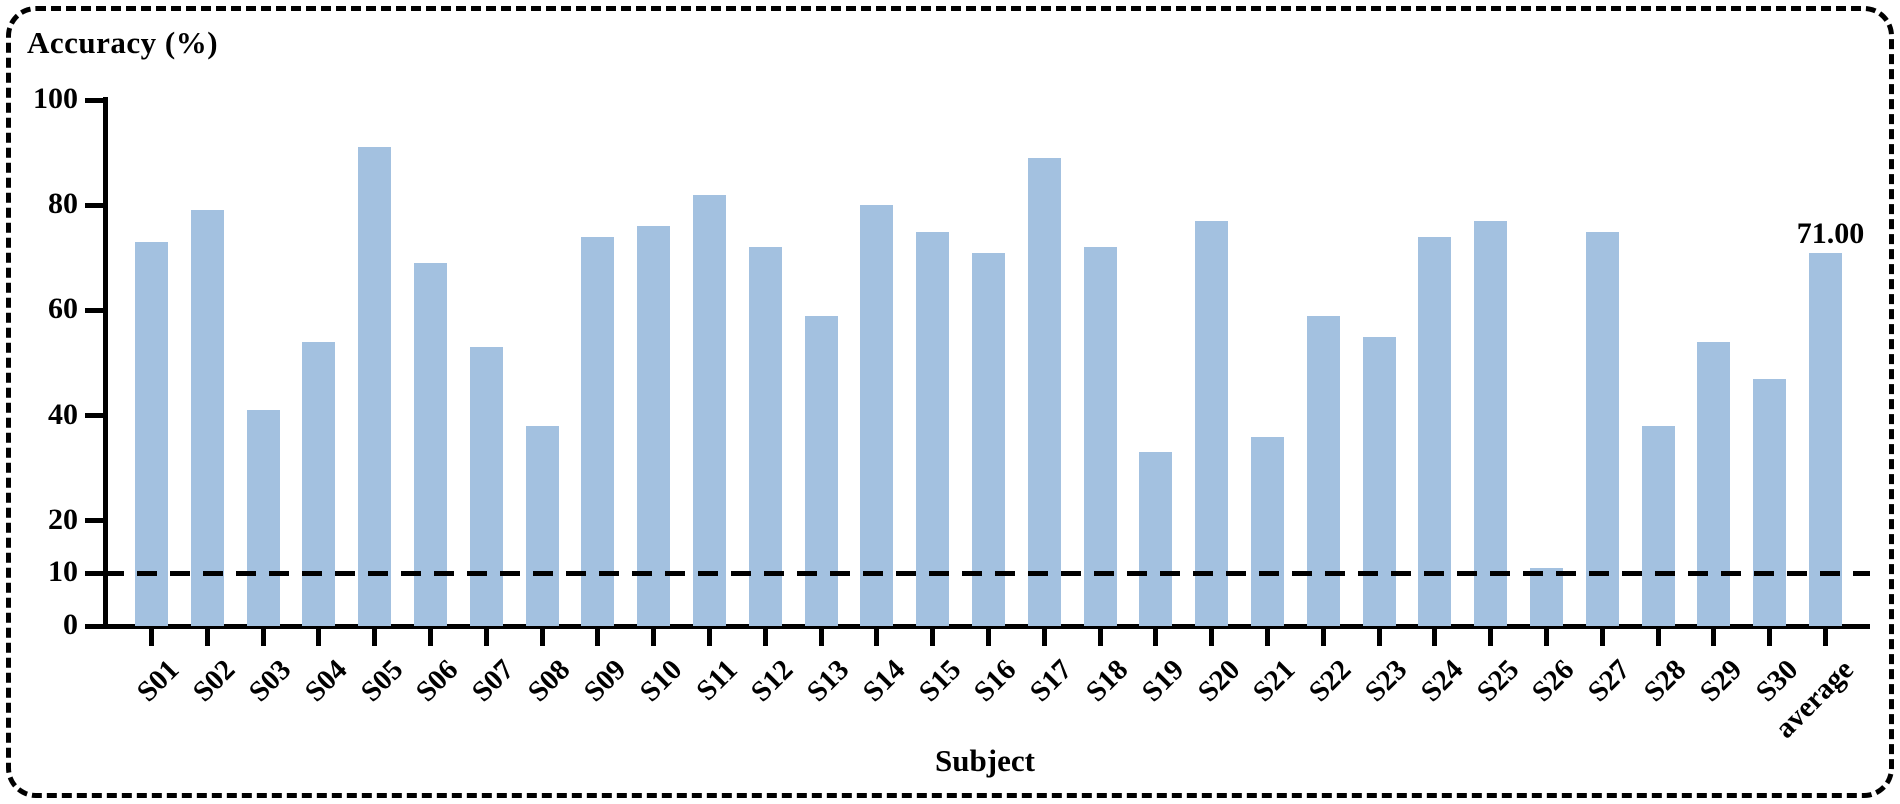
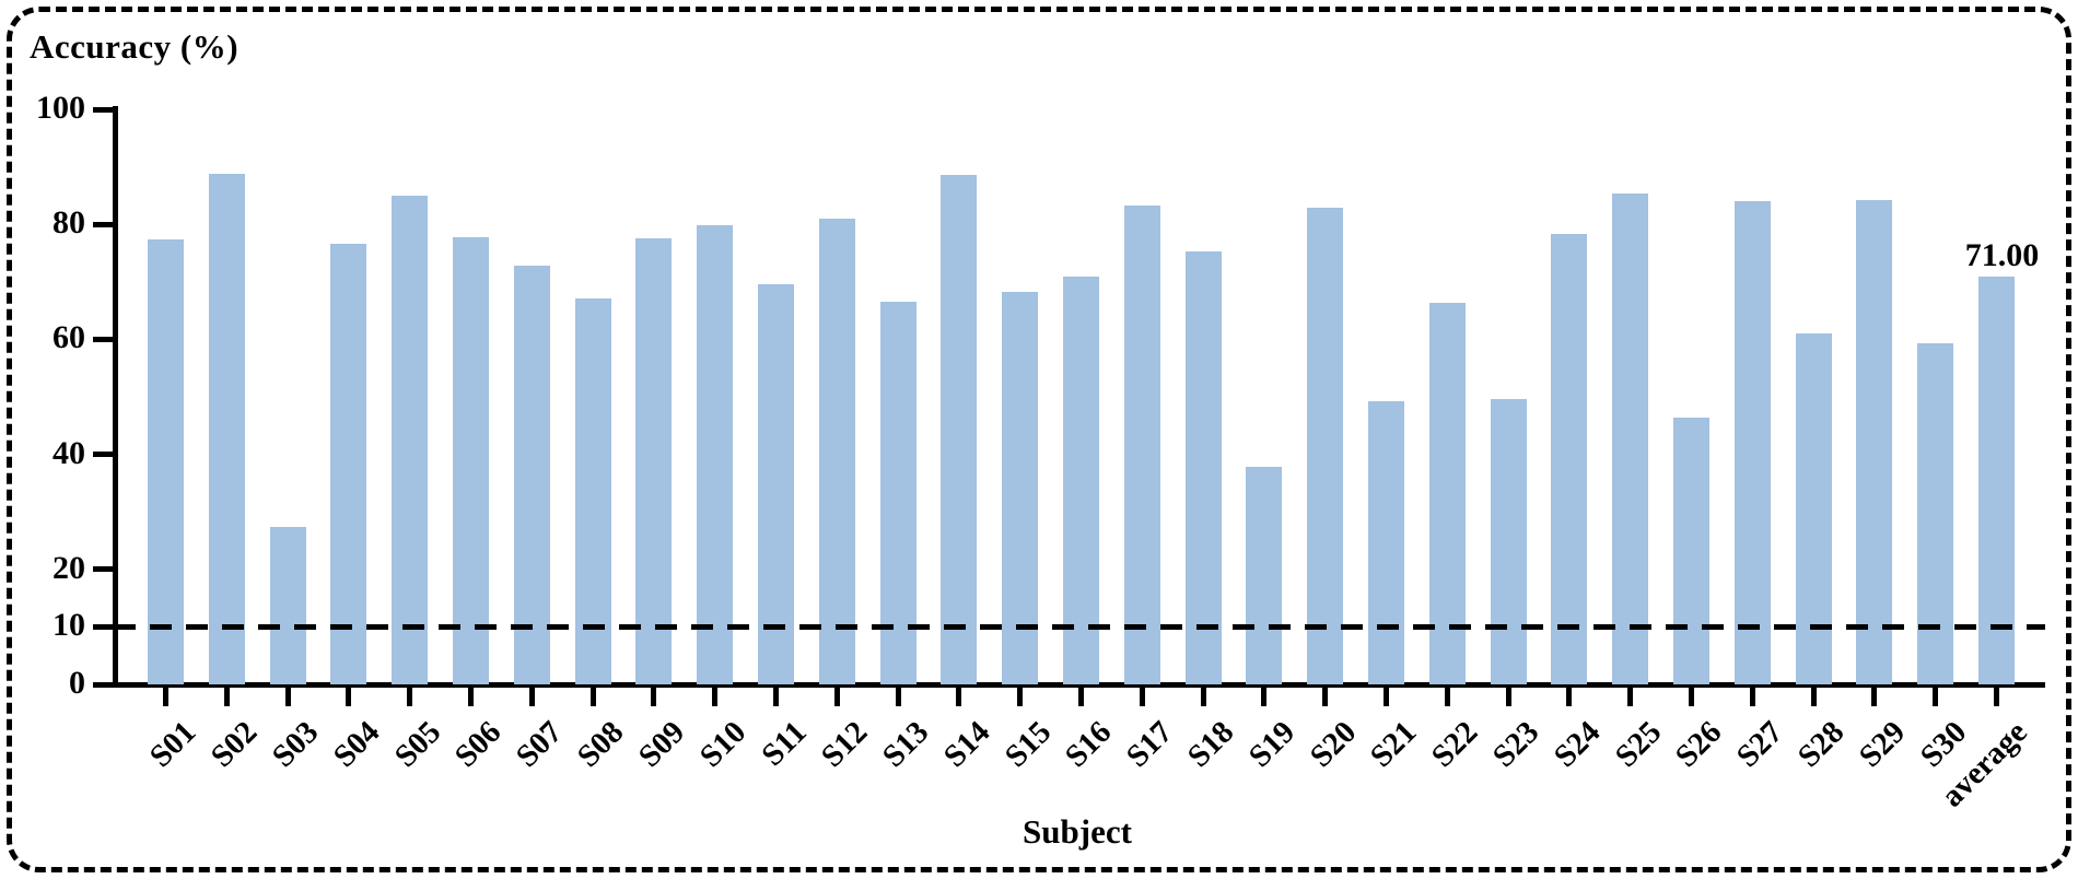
S01: 73 -> 77
S02: 79 -> 89
S03: 41 -> 27
S04: 54 -> 77
S05: 91 -> 85
S06: 69 -> 78
S07: 53 -> 73
S08: 38 -> 67
S09: 74 -> 78
S10: 76 -> 80
S11: 82 -> 70
S12: 72 -> 81
S13: 59 -> 66
S14: 80 -> 88
S15: 75 -> 68
S17: 89 -> 83
S18: 72 -> 75
S19: 33 -> 38
S20: 77 -> 83
S21: 36 -> 49
S22: 59 -> 66
S23: 55 -> 50
S24: 74 -> 78
S25: 77 -> 85
S26: 11 -> 46
S27: 75 -> 84
S28: 38 -> 61
S29: 54 -> 84
S30: 47 -> 59
